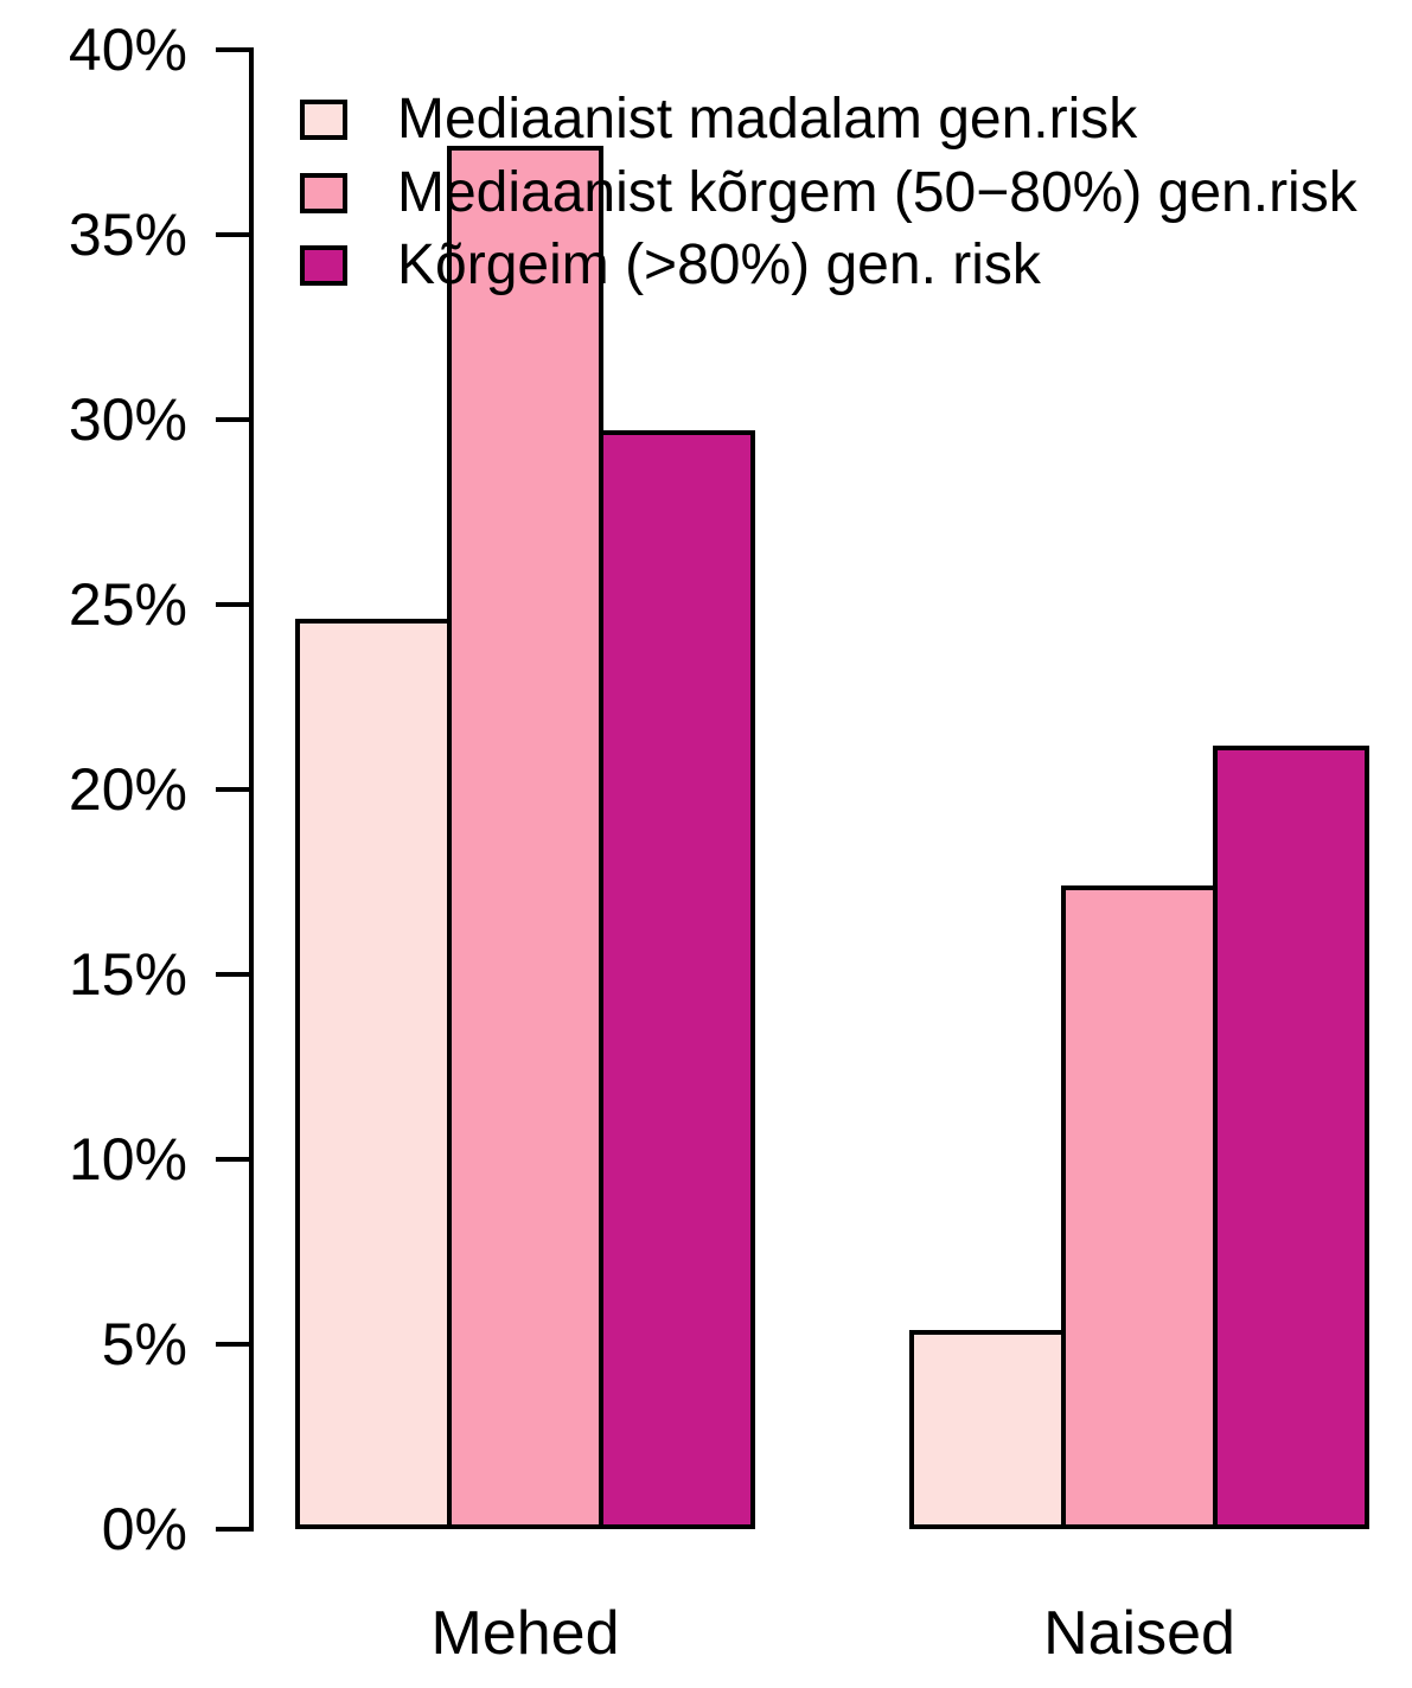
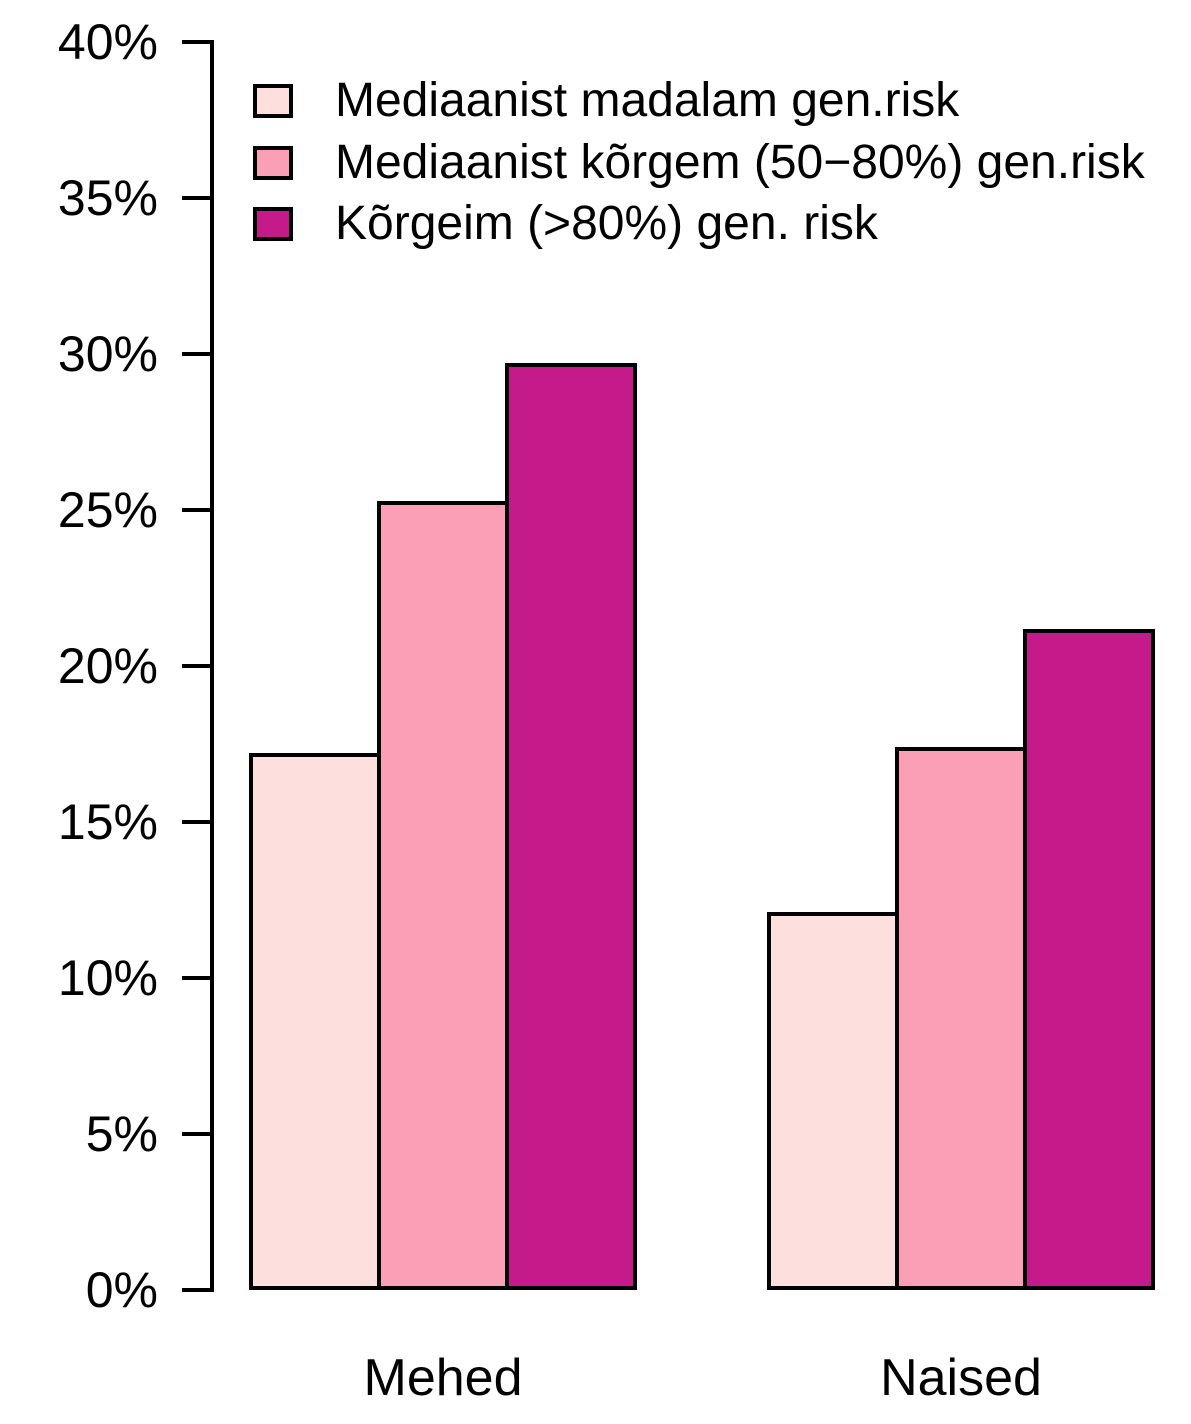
Mediaanist madalam gen.risk/Mehed: 24.6% -> 17.2%
Mediaanist kõrgem (50−80%) gen.risk/Mehed: 37.4% -> 25.3%
Mediaanist madalam gen.risk/Naised: 5.4% -> 12.1%
